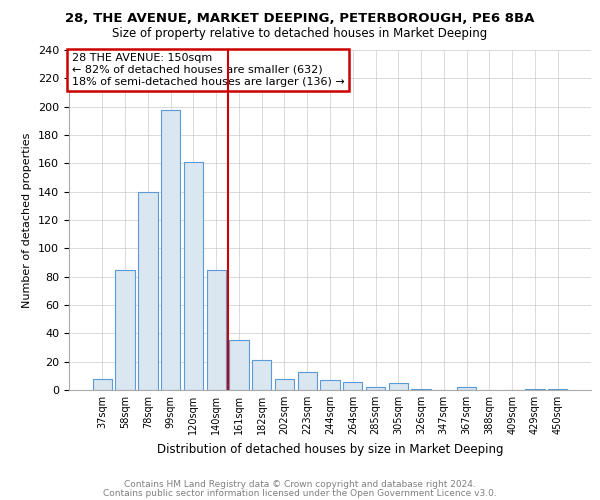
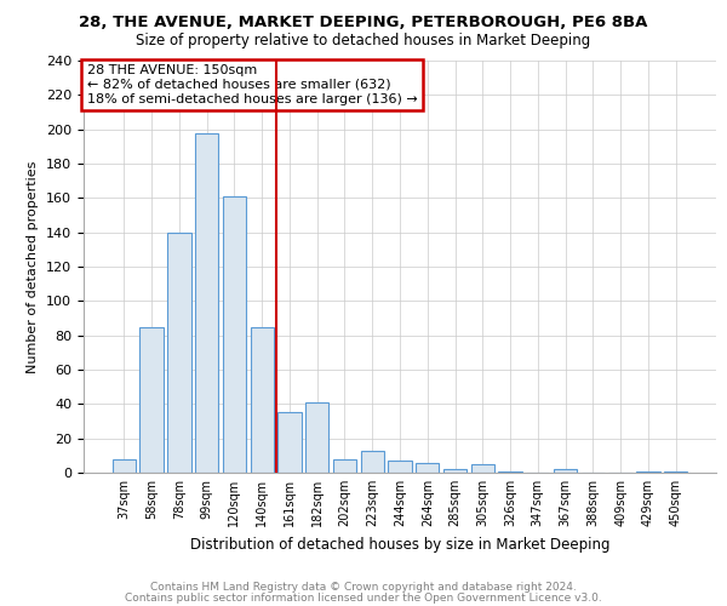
182sqm: 21 -> 41
